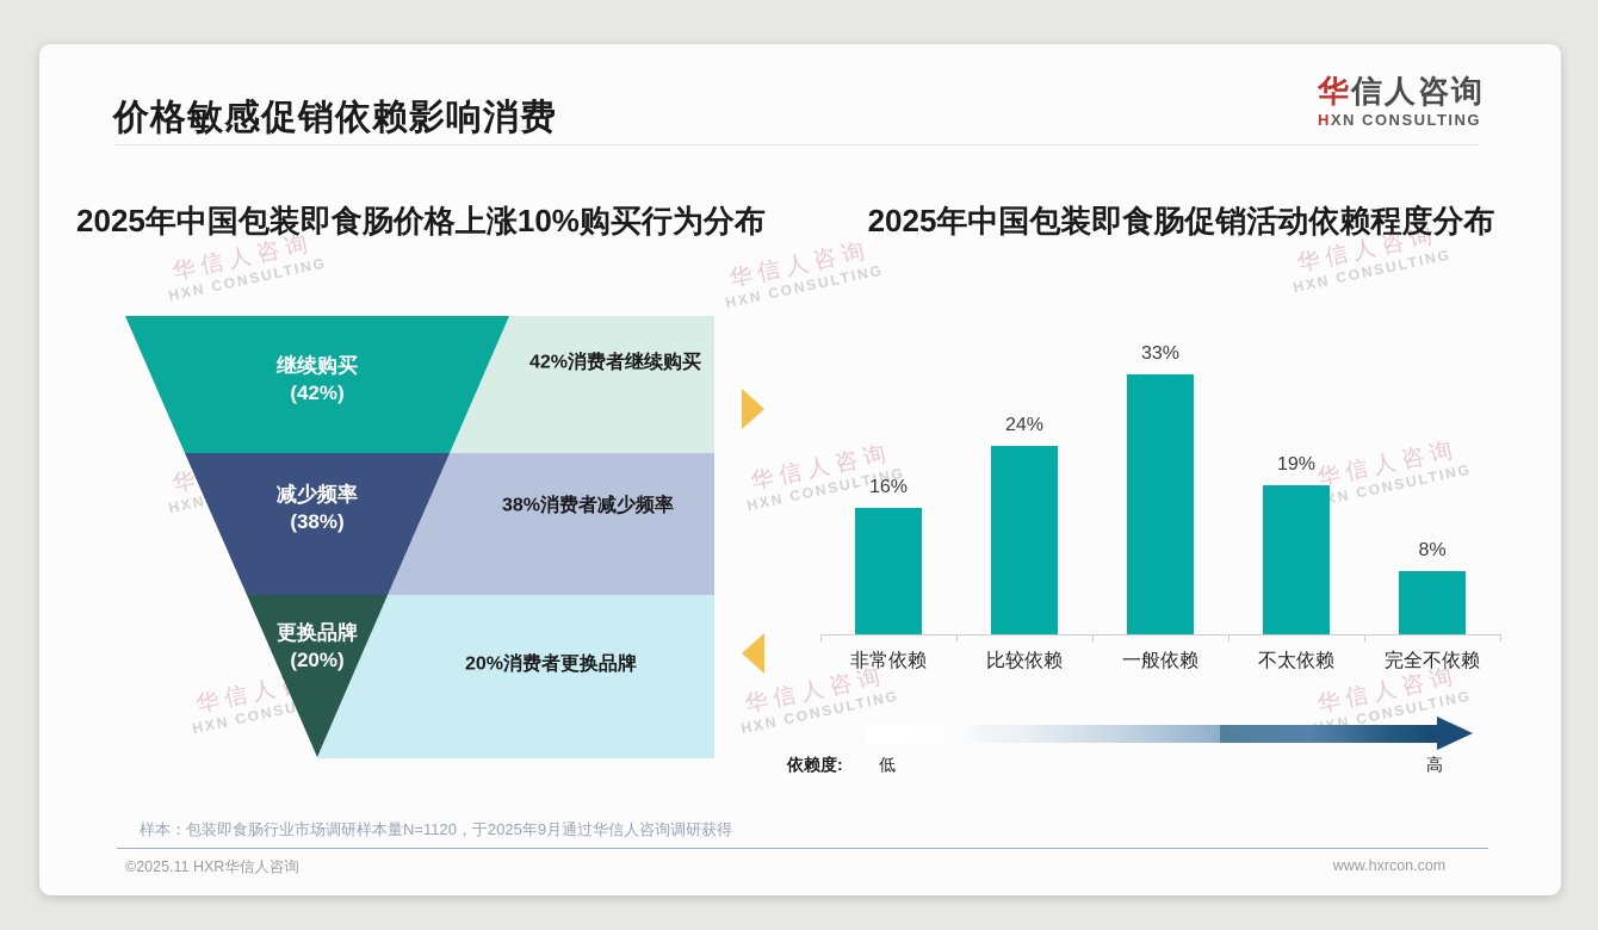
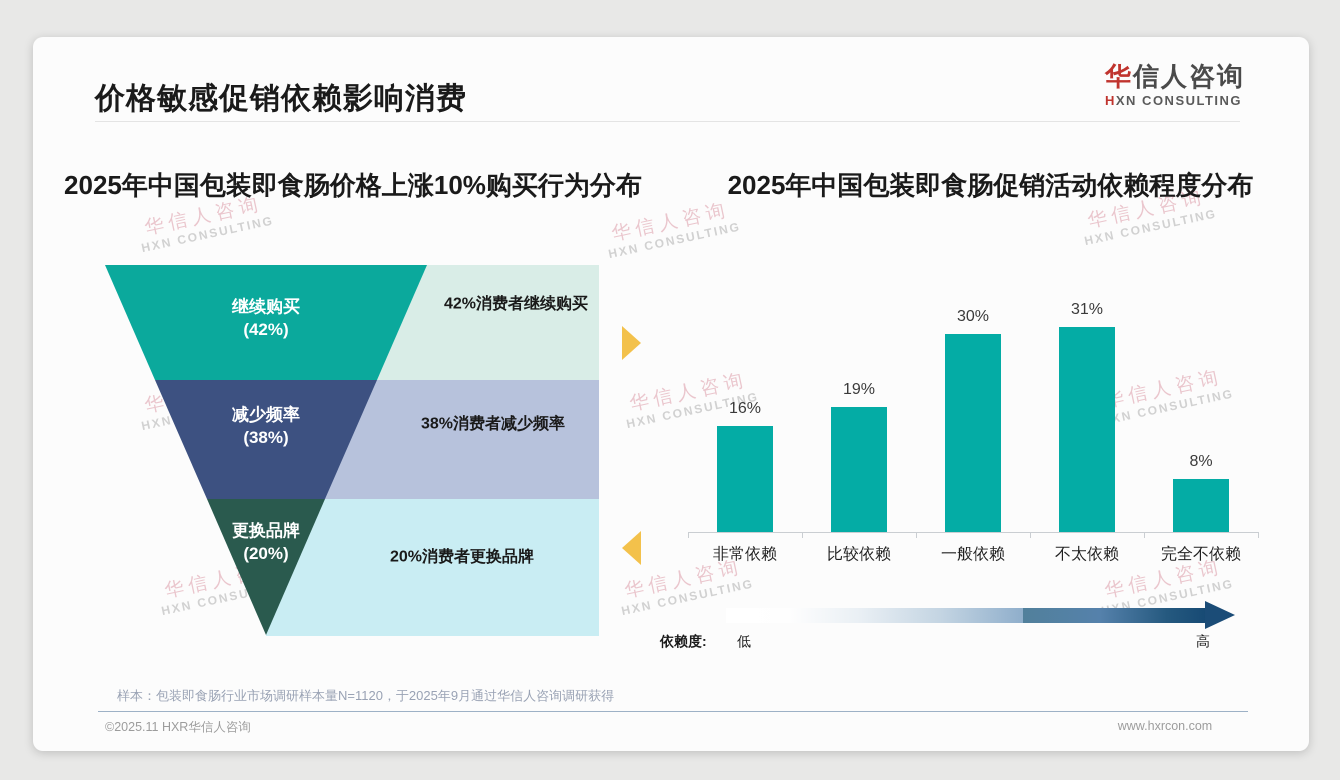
2025年中国包装即食肠促销活动依赖程度分布/比较依赖: 24% -> 19%
2025年中国包装即食肠促销活动依赖程度分布/一般依赖: 33% -> 30%
2025年中国包装即食肠促销活动依赖程度分布/不太依赖: 19% -> 31%
